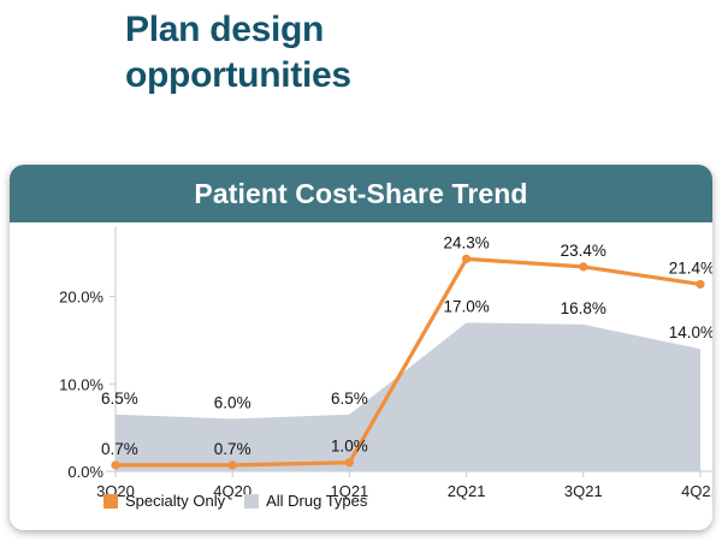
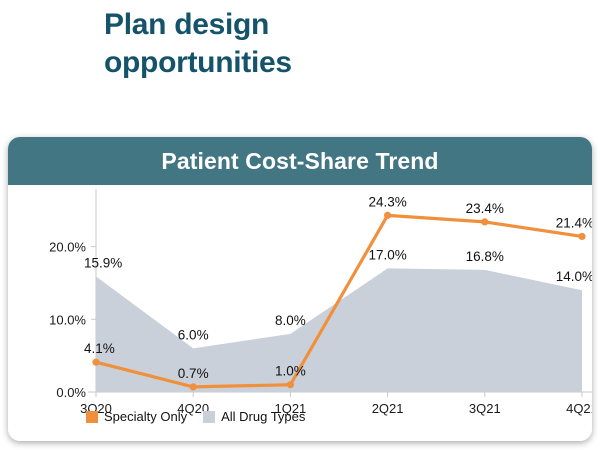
All Drug Types/3Q20: 6.5% -> 15.9%
Specialty Only/3Q20: 0.7% -> 4.1%
All Drug Types/1Q21: 6.5% -> 8.0%
